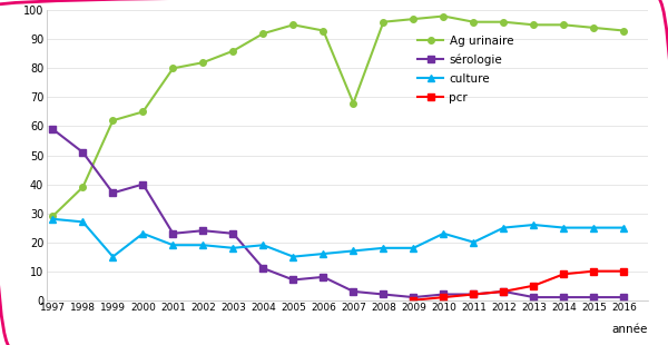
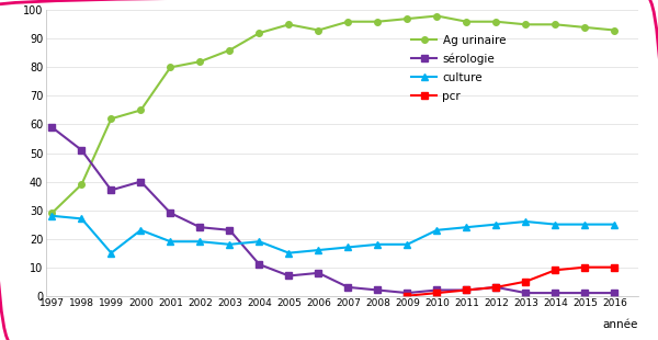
sérologie/2001: 23 -> 29
Ag urinaire/2007: 68 -> 96
culture/2011: 20 -> 24
